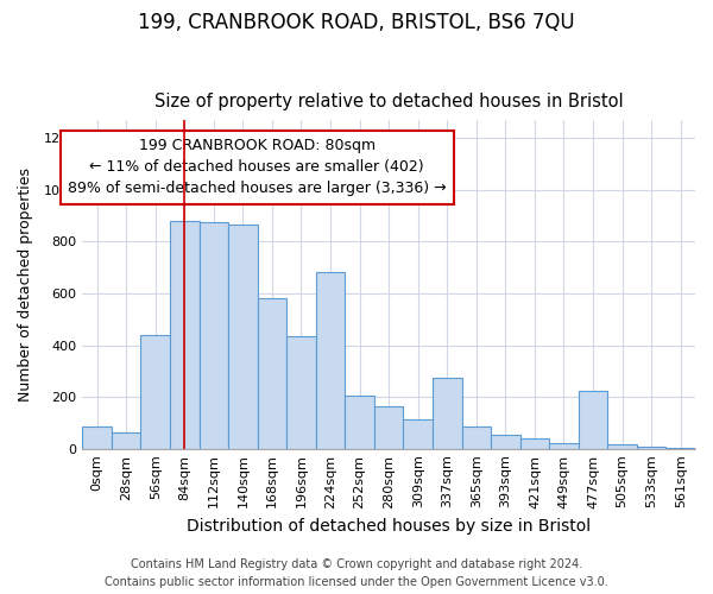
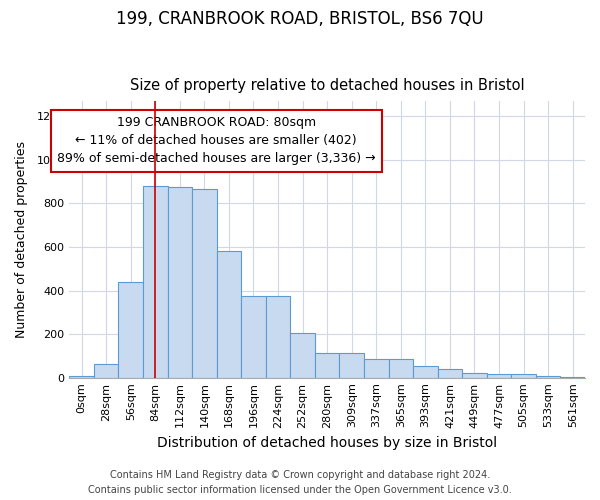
0sqm: 85 -> 10
196sqm: 435 -> 375
224sqm: 685 -> 375
280sqm: 165 -> 115
337sqm: 275 -> 85
477sqm: 225 -> 15
